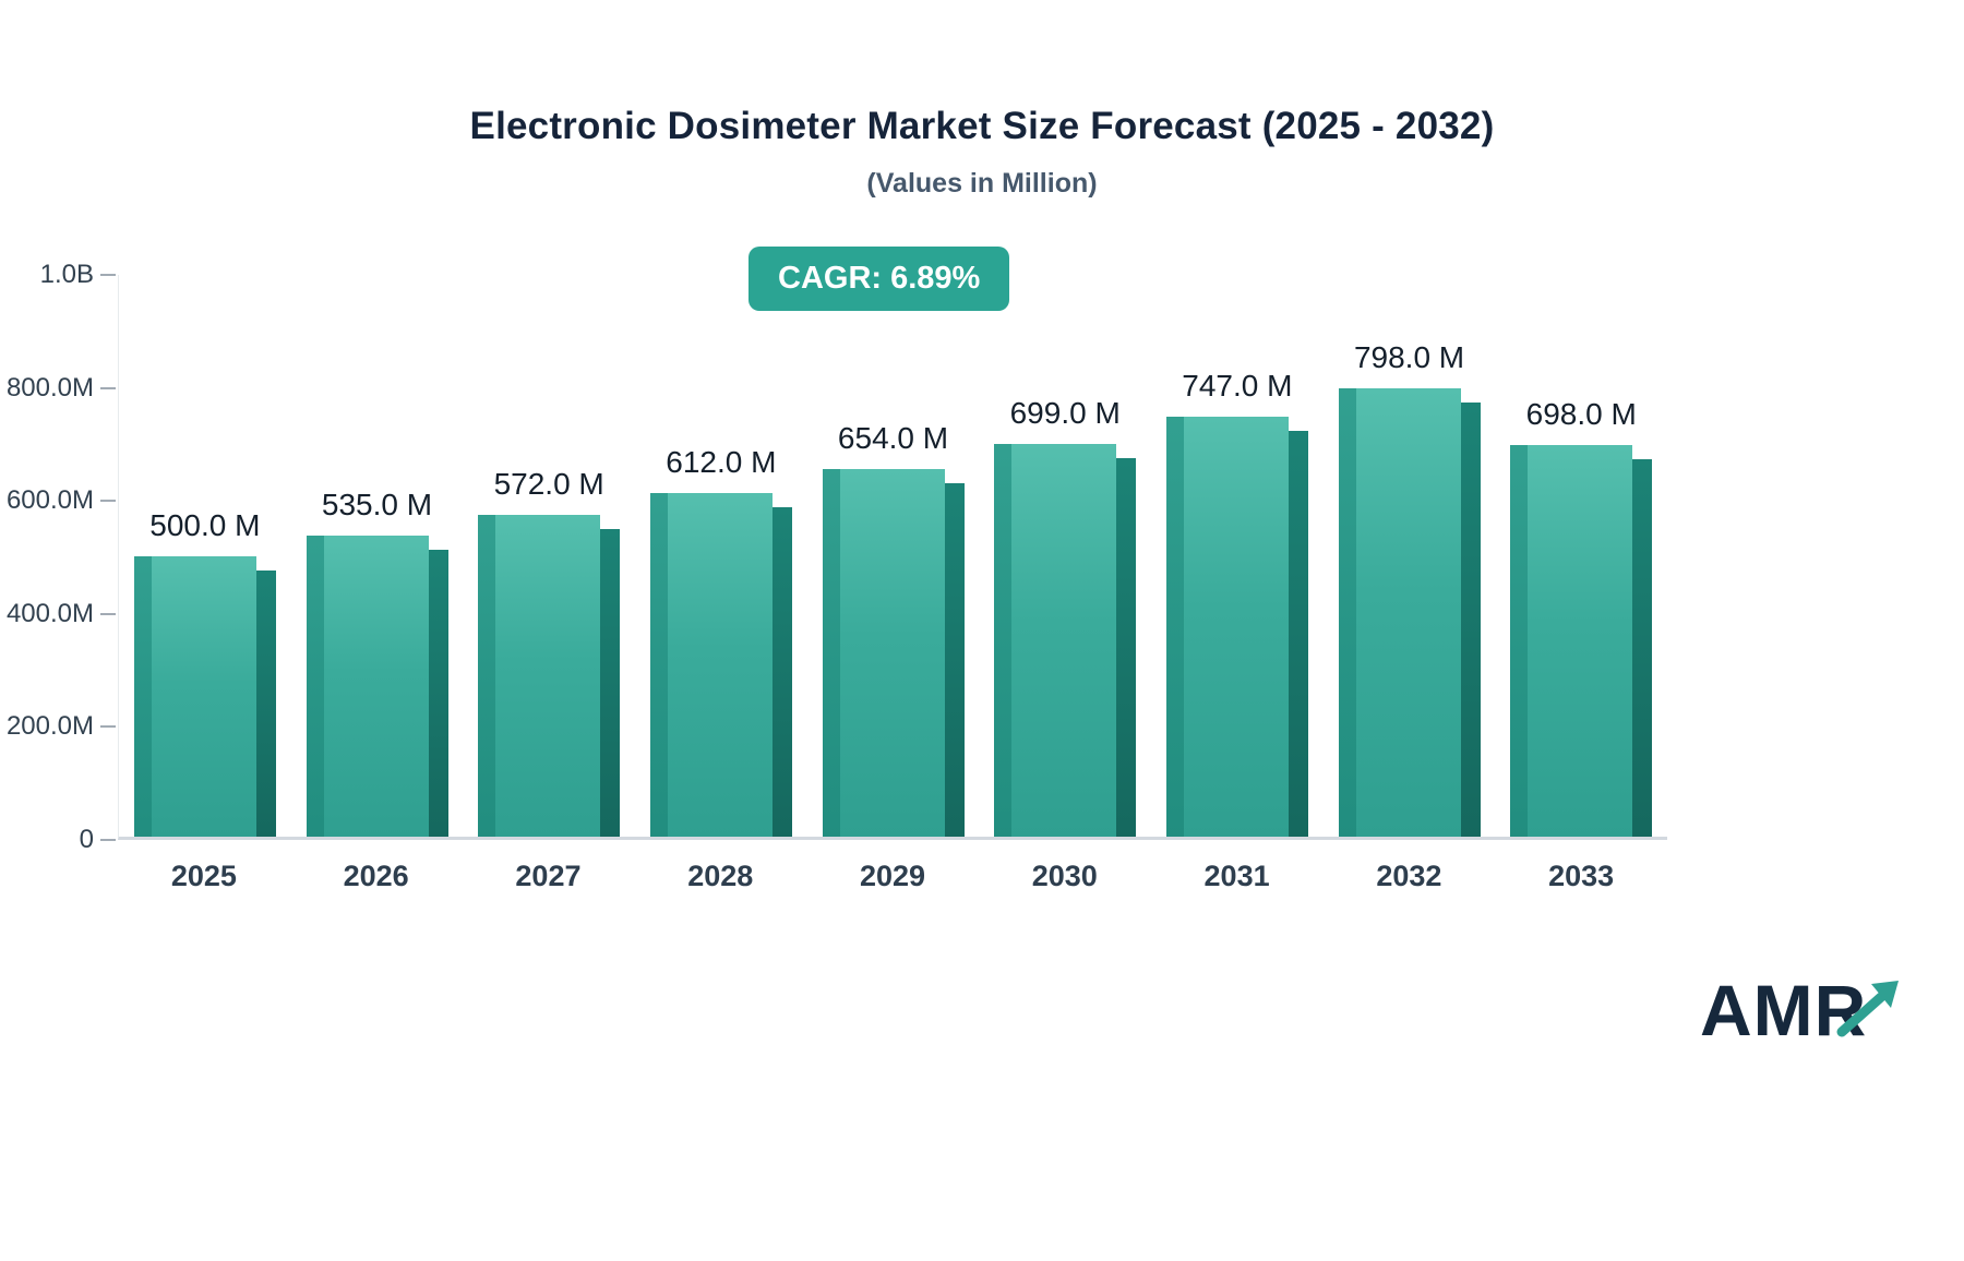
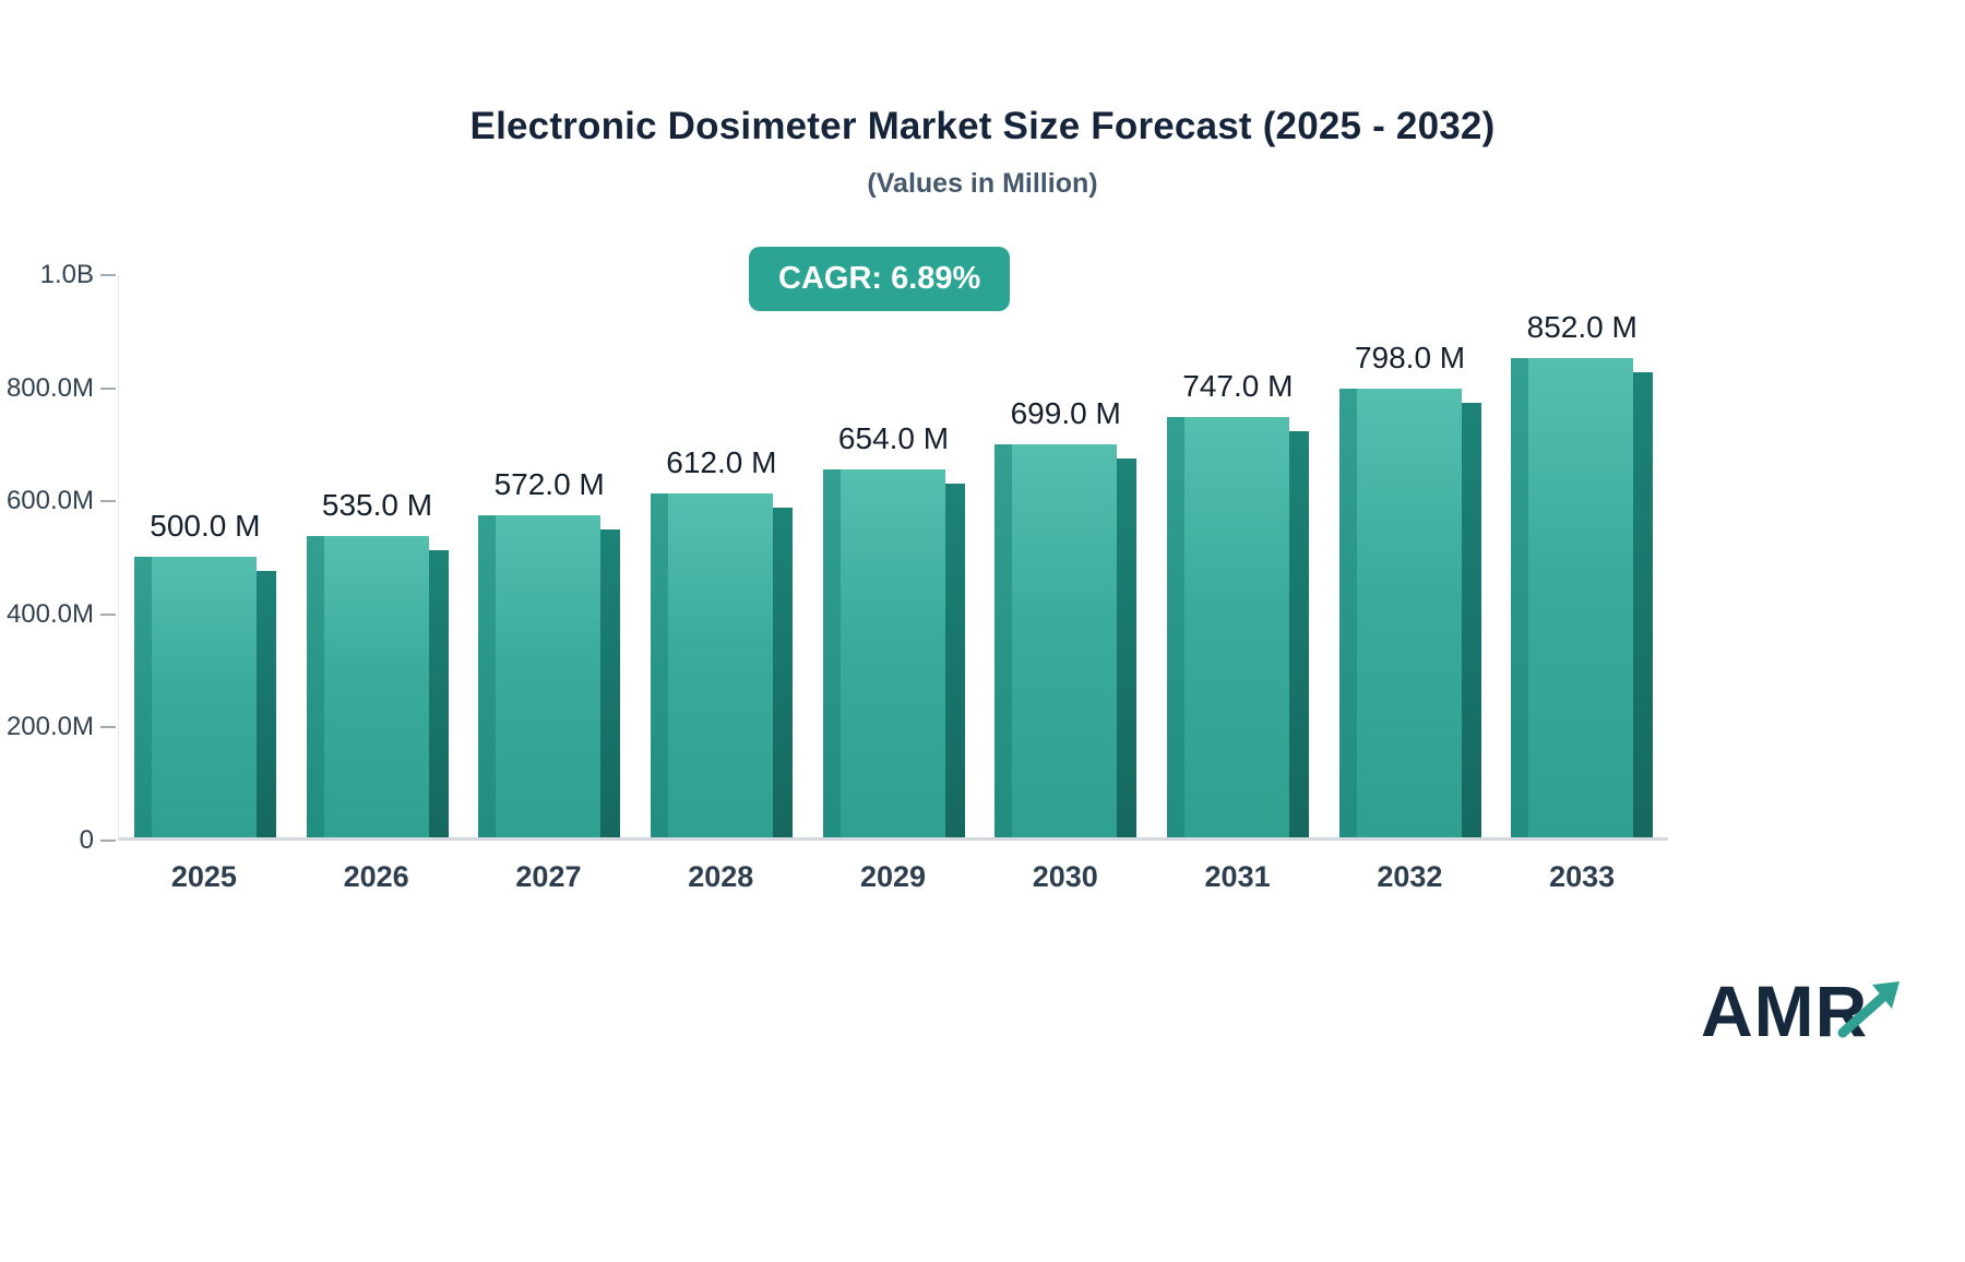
2033: 698.0 -> 852.0
